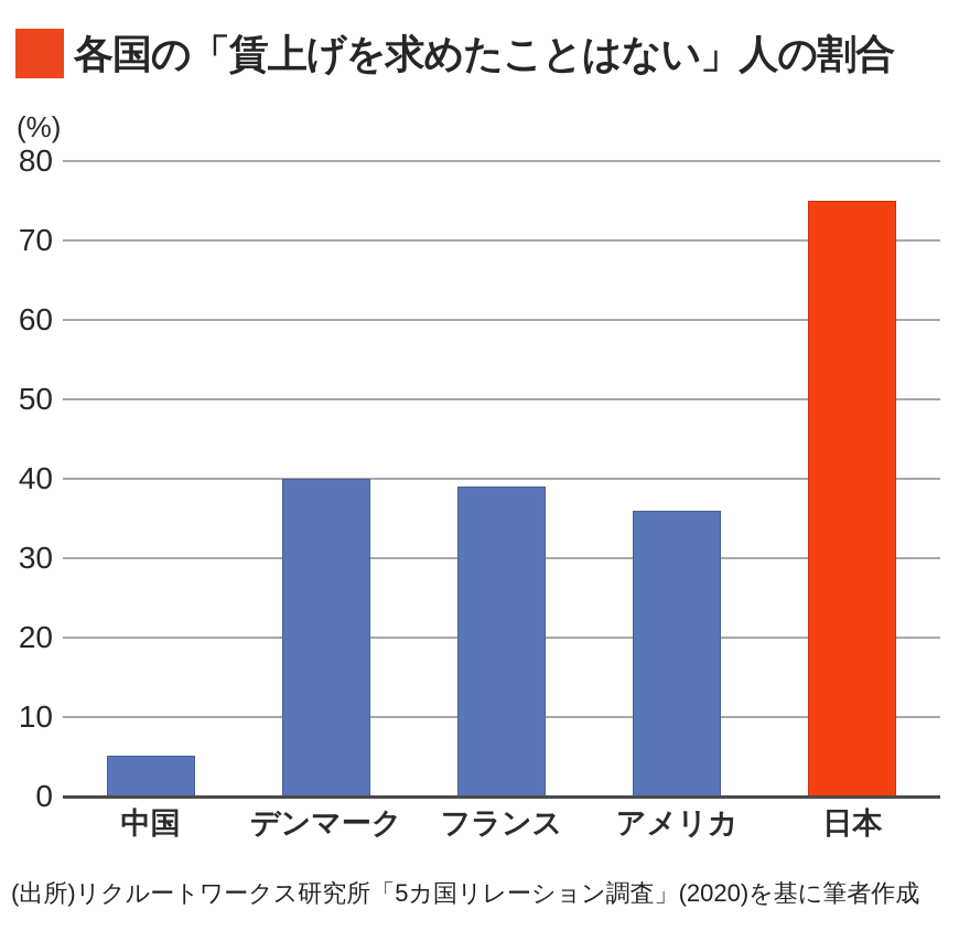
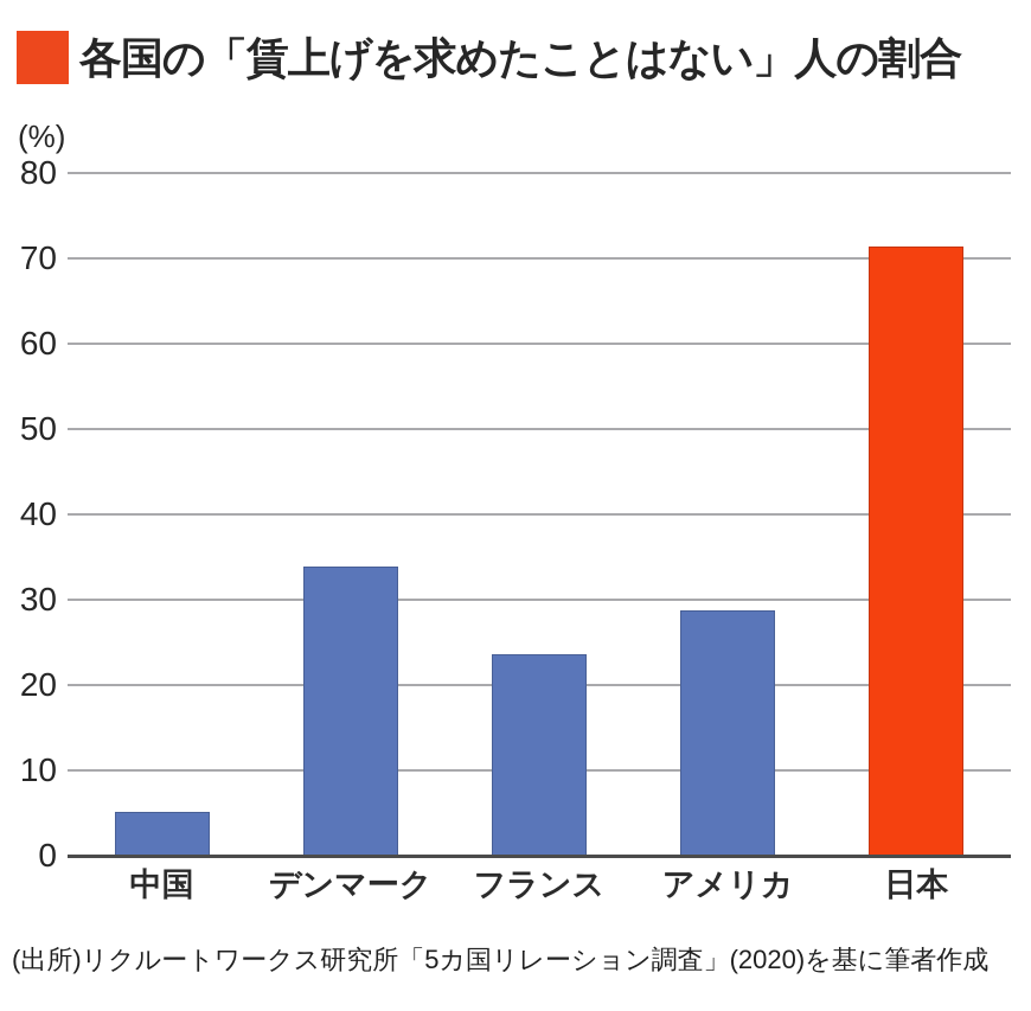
デンマーク: 40 -> 34
フランス: 39 -> 24
アメリカ: 36 -> 29
日本: 75 -> 71
